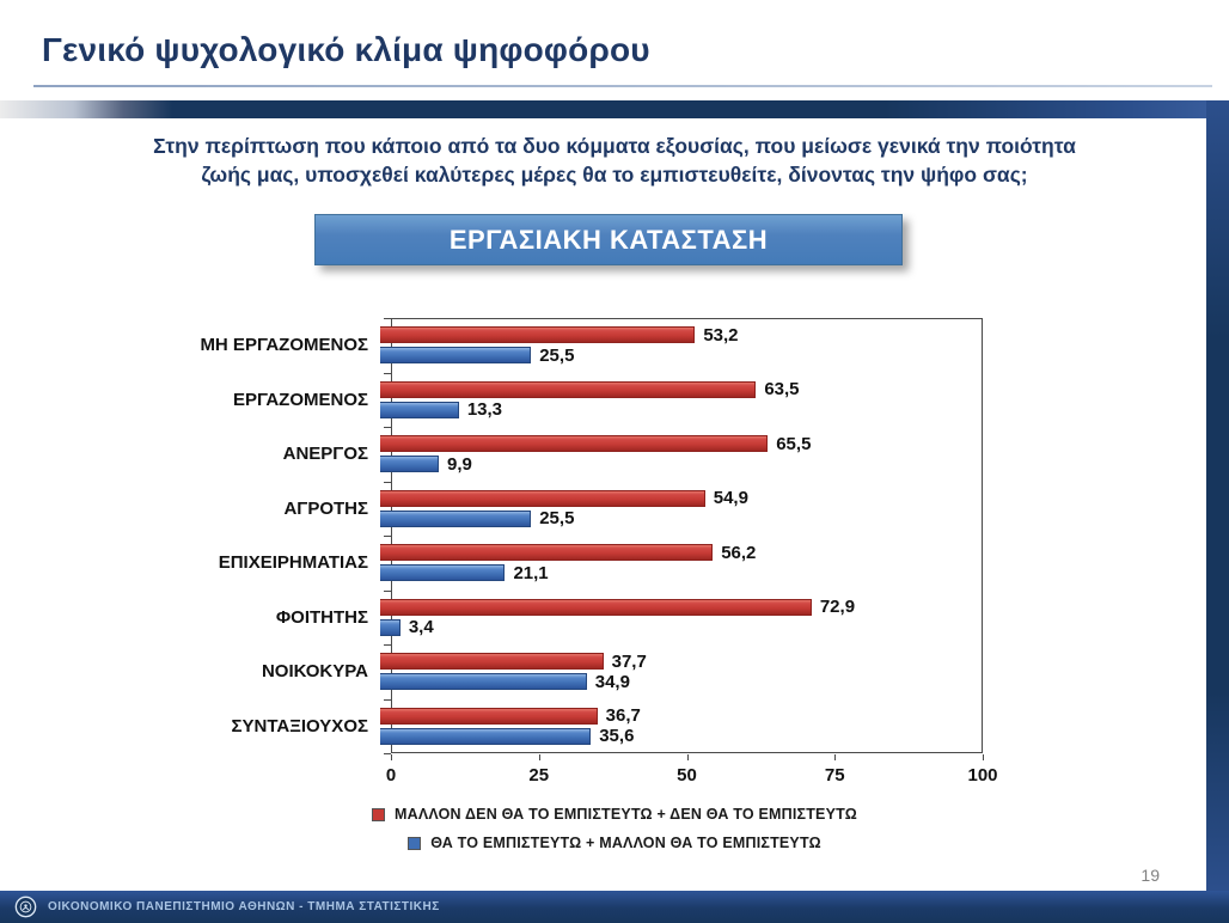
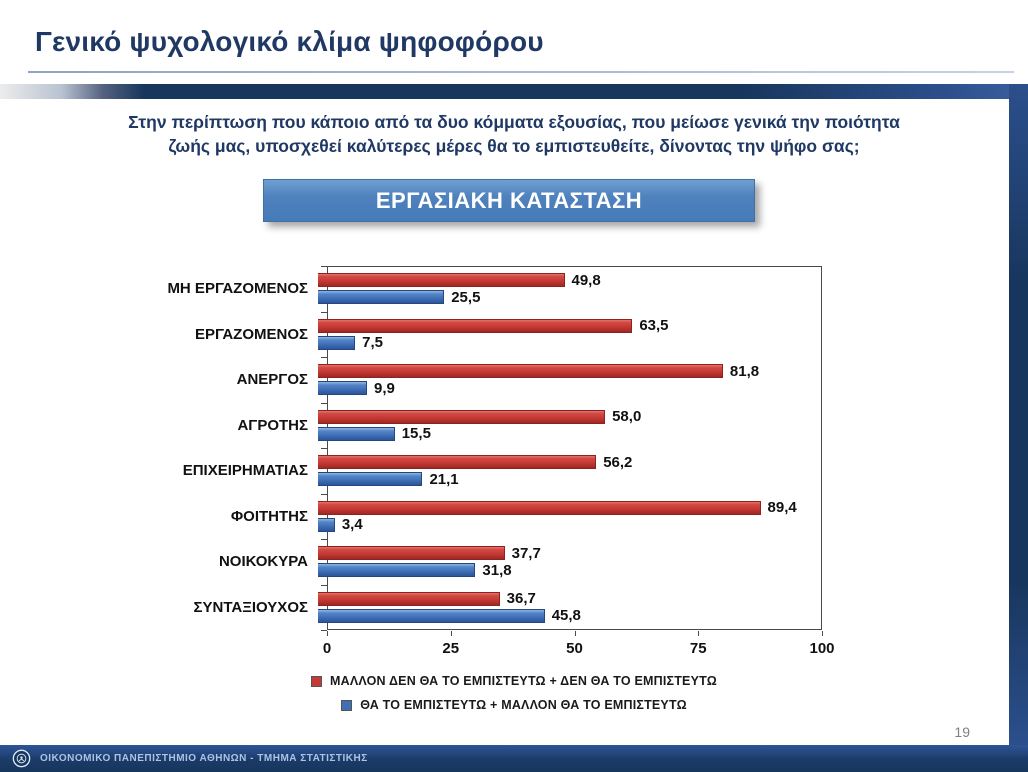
ΜΑΛΛΟΝ ΔΕΝ ΘΑ ΤΟ ΕΜΠΙΣΤΕΥΤΩ + ΔΕΝ ΘΑ ΤΟ ΕΜΠΙΣΤΕΥΤΩ/ΜΗ ΕΡΓΑΖΟΜΕΝΟΣ: 53,2 -> 49,8
ΘΑ ΤΟ ΕΜΠΙΣΤΕΥΤΩ + ΜΑΛΛΟΝ ΘΑ ΤΟ ΕΜΠΙΣΤΕΥΤΩ/ΕΡΓΑΖΟΜΕΝΟΣ: 13,3 -> 7,5
ΜΑΛΛΟΝ ΔΕΝ ΘΑ ΤΟ ΕΜΠΙΣΤΕΥΤΩ + ΔΕΝ ΘΑ ΤΟ ΕΜΠΙΣΤΕΥΤΩ/ΑΝΕΡΓΟΣ: 65,5 -> 81,8
ΜΑΛΛΟΝ ΔΕΝ ΘΑ ΤΟ ΕΜΠΙΣΤΕΥΤΩ + ΔΕΝ ΘΑ ΤΟ ΕΜΠΙΣΤΕΥΤΩ/ΑΓΡΟΤΗΣ: 54,9 -> 58,0
ΘΑ ΤΟ ΕΜΠΙΣΤΕΥΤΩ + ΜΑΛΛΟΝ ΘΑ ΤΟ ΕΜΠΙΣΤΕΥΤΩ/ΑΓΡΟΤΗΣ: 25,5 -> 15,5
ΜΑΛΛΟΝ ΔΕΝ ΘΑ ΤΟ ΕΜΠΙΣΤΕΥΤΩ + ΔΕΝ ΘΑ ΤΟ ΕΜΠΙΣΤΕΥΤΩ/ΦΟΙΤΗΤΗΣ: 72,9 -> 89,4
ΘΑ ΤΟ ΕΜΠΙΣΤΕΥΤΩ + ΜΑΛΛΟΝ ΘΑ ΤΟ ΕΜΠΙΣΤΕΥΤΩ/ΝΟΙΚΟΚΥΡΑ: 34,9 -> 31,8
ΘΑ ΤΟ ΕΜΠΙΣΤΕΥΤΩ + ΜΑΛΛΟΝ ΘΑ ΤΟ ΕΜΠΙΣΤΕΥΤΩ/ΣΥΝΤΑΞΙΟΥΧΟΣ: 35,6 -> 45,8
